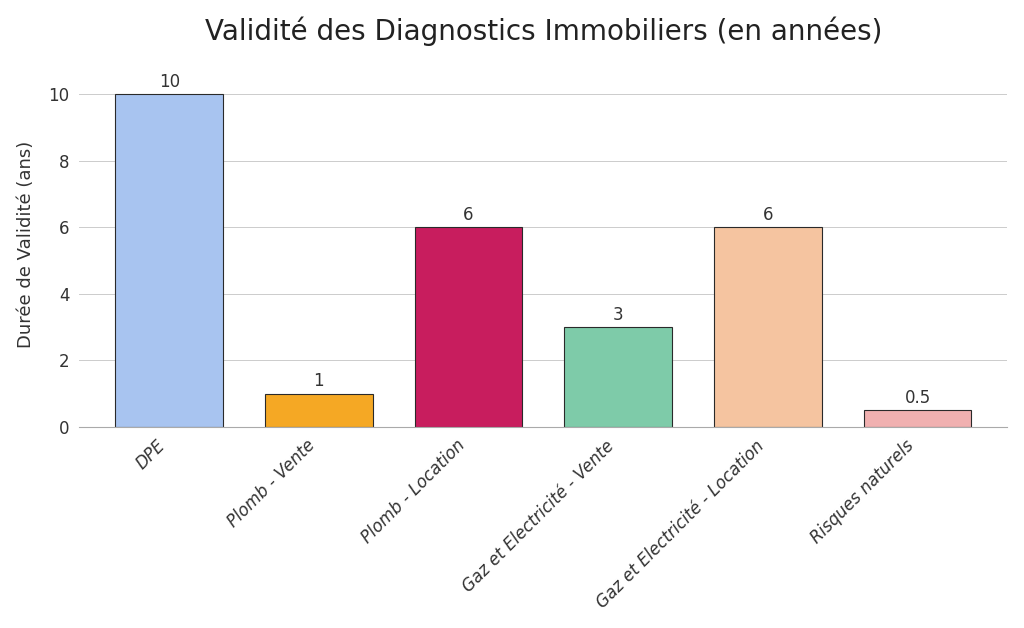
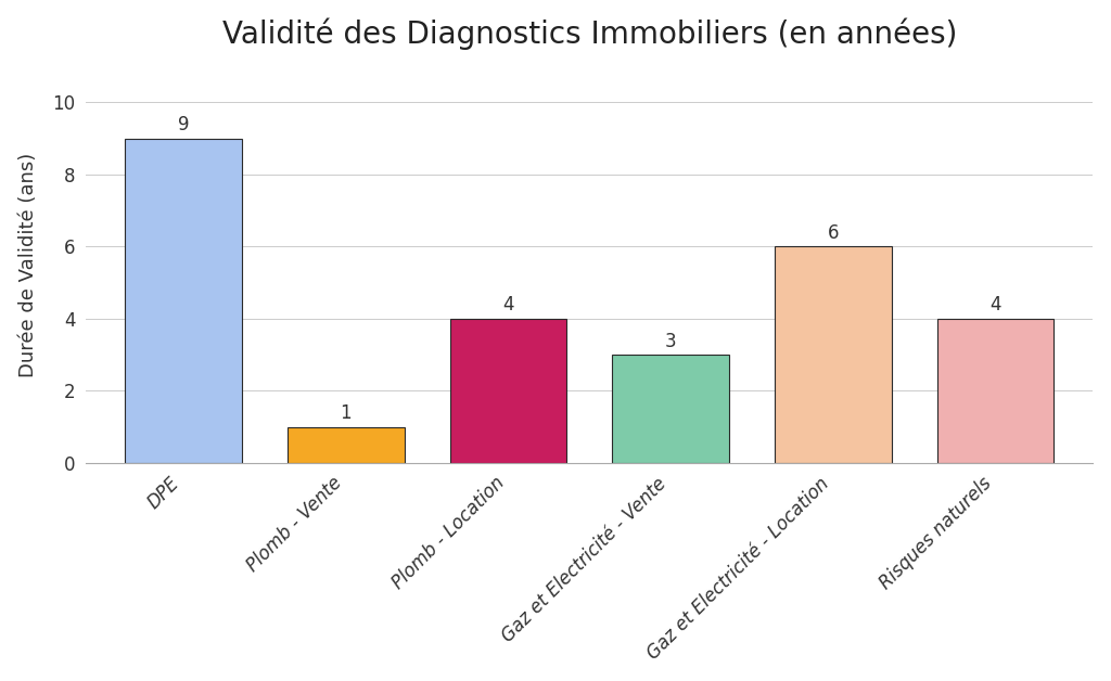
DPE: 10 -> 9
Plomb - Location: 6 -> 4
Risques naturels: 0.5 -> 4
